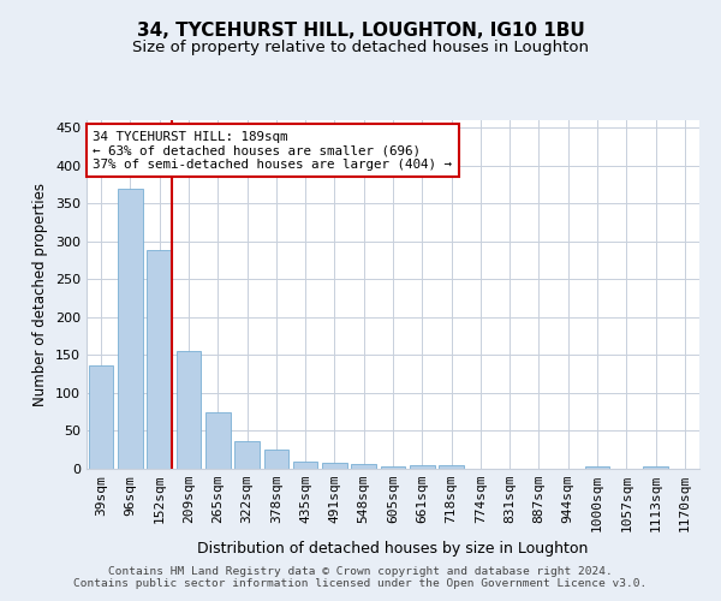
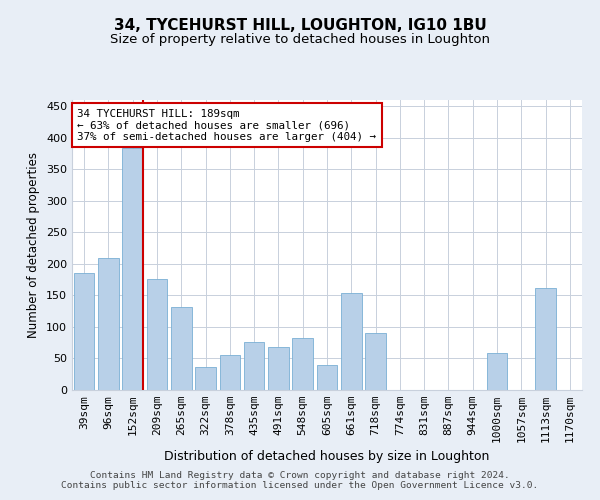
39sqm: 136 -> 186
96sqm: 370 -> 210
152sqm: 289 -> 384
209sqm: 155 -> 176
265sqm: 74 -> 132
378sqm: 25 -> 56
435sqm: 10 -> 76
491sqm: 8 -> 68
548sqm: 6 -> 82
605sqm: 3 -> 40
661sqm: 4 -> 154
718sqm: 4 -> 90
1000sqm: 3 -> 58
1113sqm: 3 -> 162
